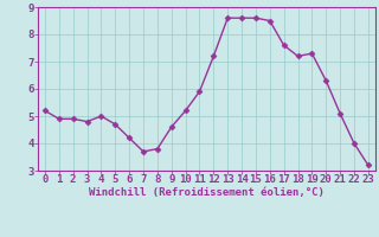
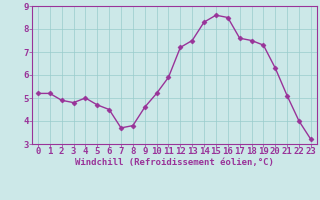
1: 4.9 -> 5.2
6: 4.2 -> 4.5
13: 8.6 -> 7.5
14: 8.6 -> 8.3
18: 7.2 -> 7.5
